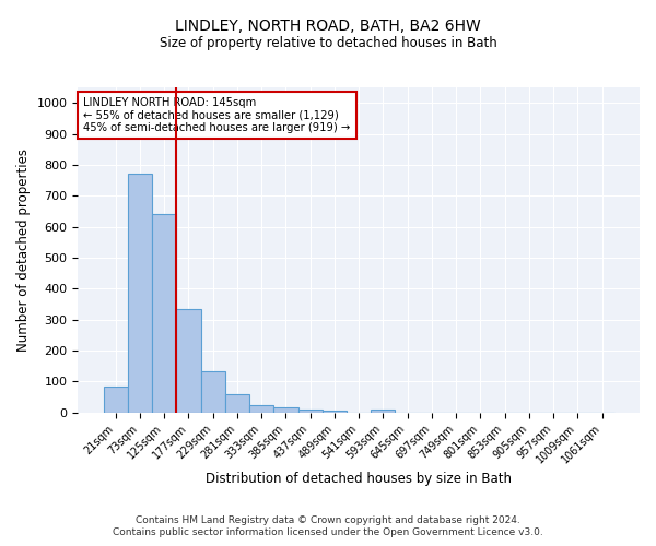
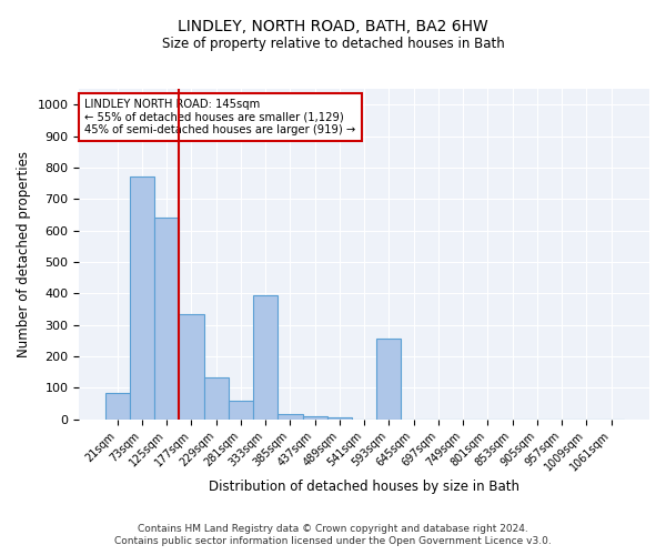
333sqm: 25 -> 395
593sqm: 10 -> 255
